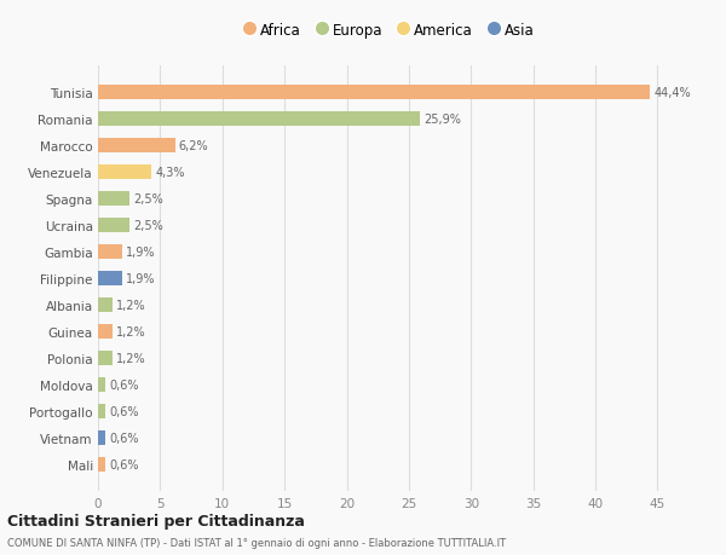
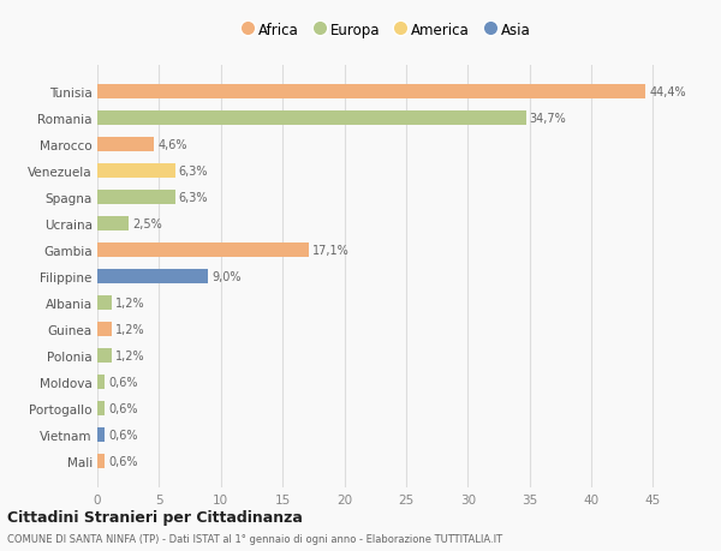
Romania: 25,9% -> 34,7%
Marocco: 6,2% -> 4,6%
Venezuela: 4,3% -> 6,3%
Spagna: 2,5% -> 6,3%
Gambia: 1,9% -> 17,1%
Filippine: 1,9% -> 9,0%
